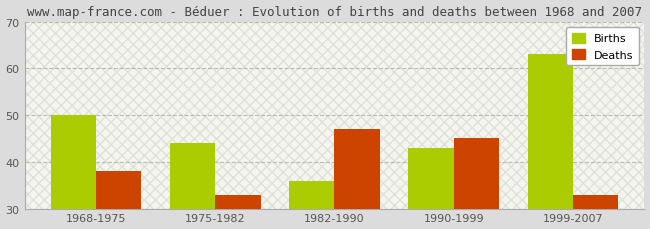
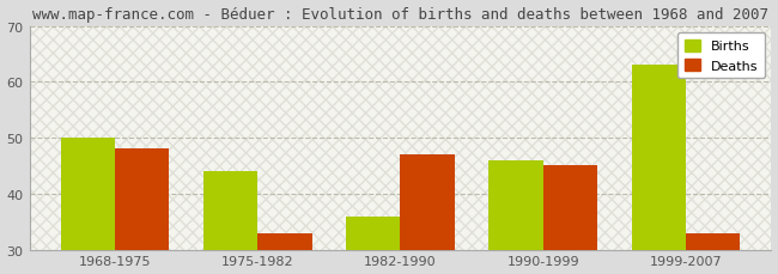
Deaths/1968-1975: 38 -> 48
Births/1990-1999: 43 -> 46
